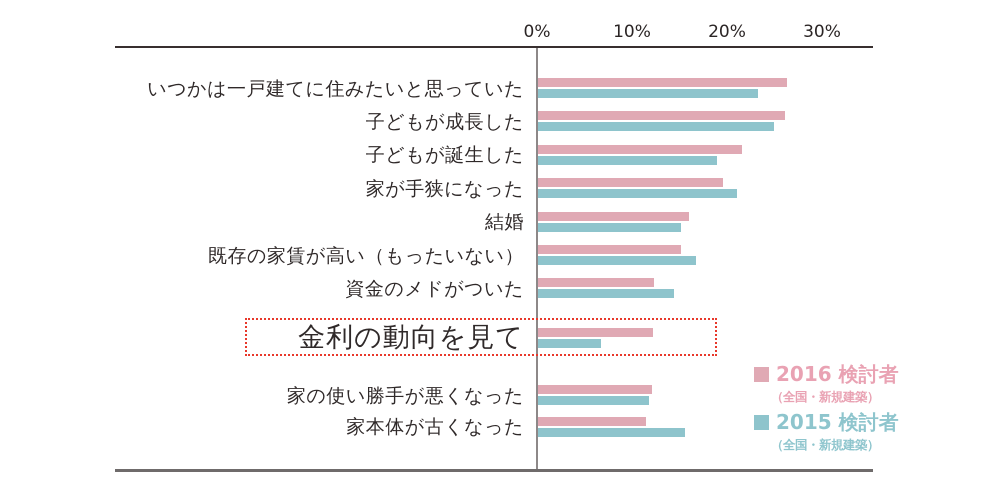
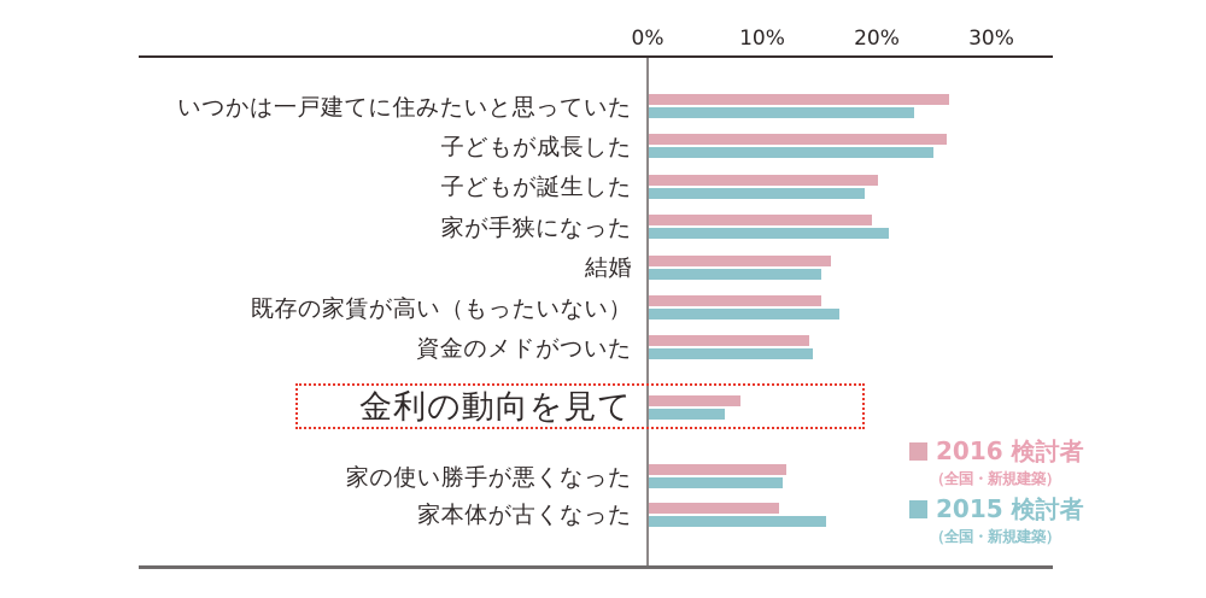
2016 検討者/子どもが誕生した: 22% -> 20%
2016 検討者/資金のメドがついた: 12% -> 14%
2016 検討者/金利の動向を見て: 12% -> 8%
